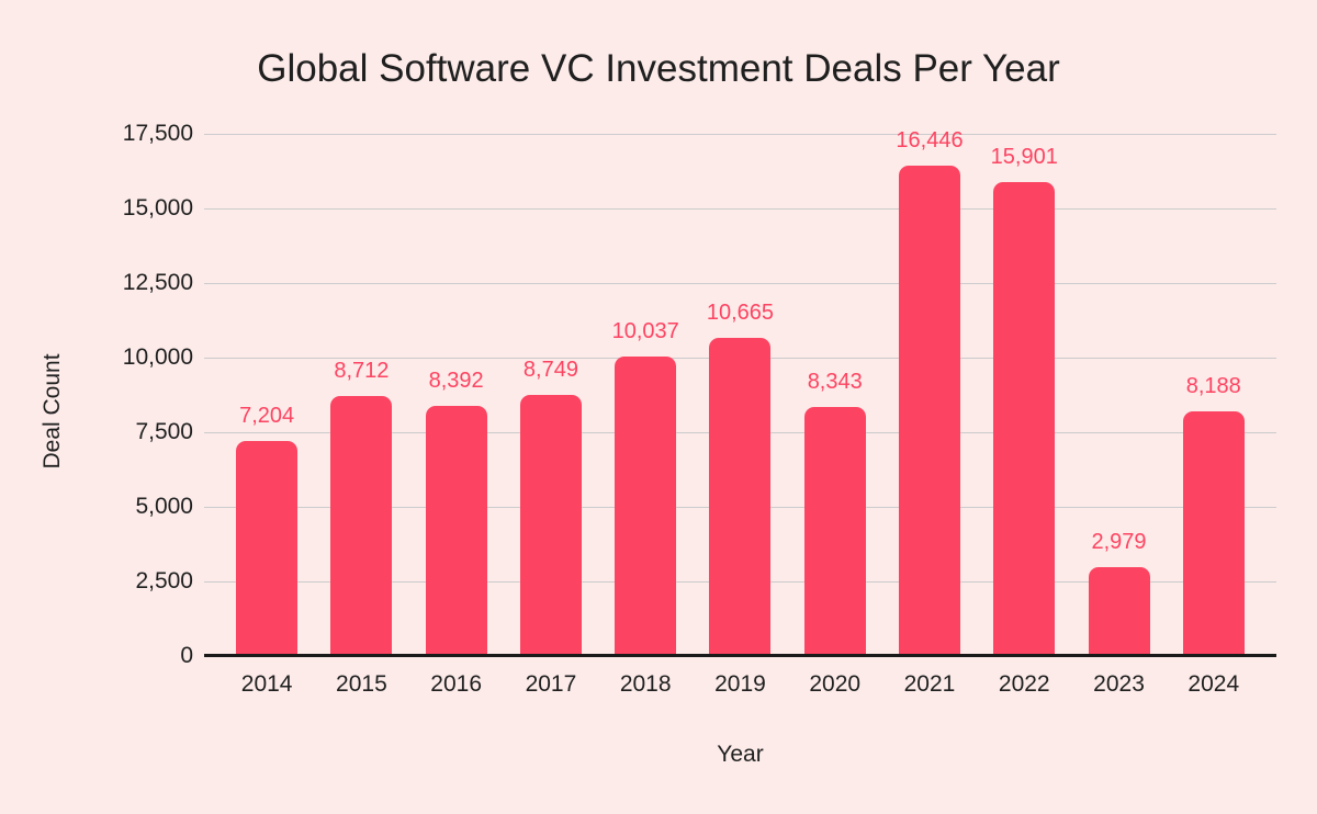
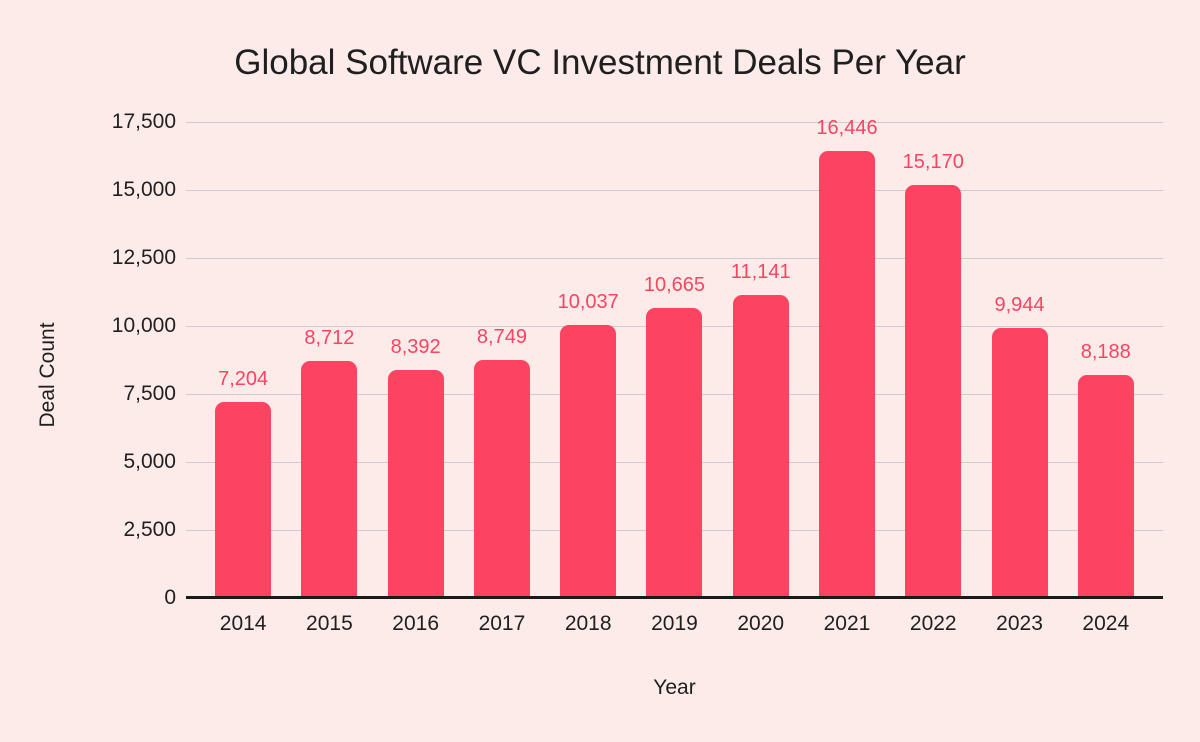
2020: 8,343 -> 11,141
2022: 15,901 -> 15,170
2023: 2,979 -> 9,944
